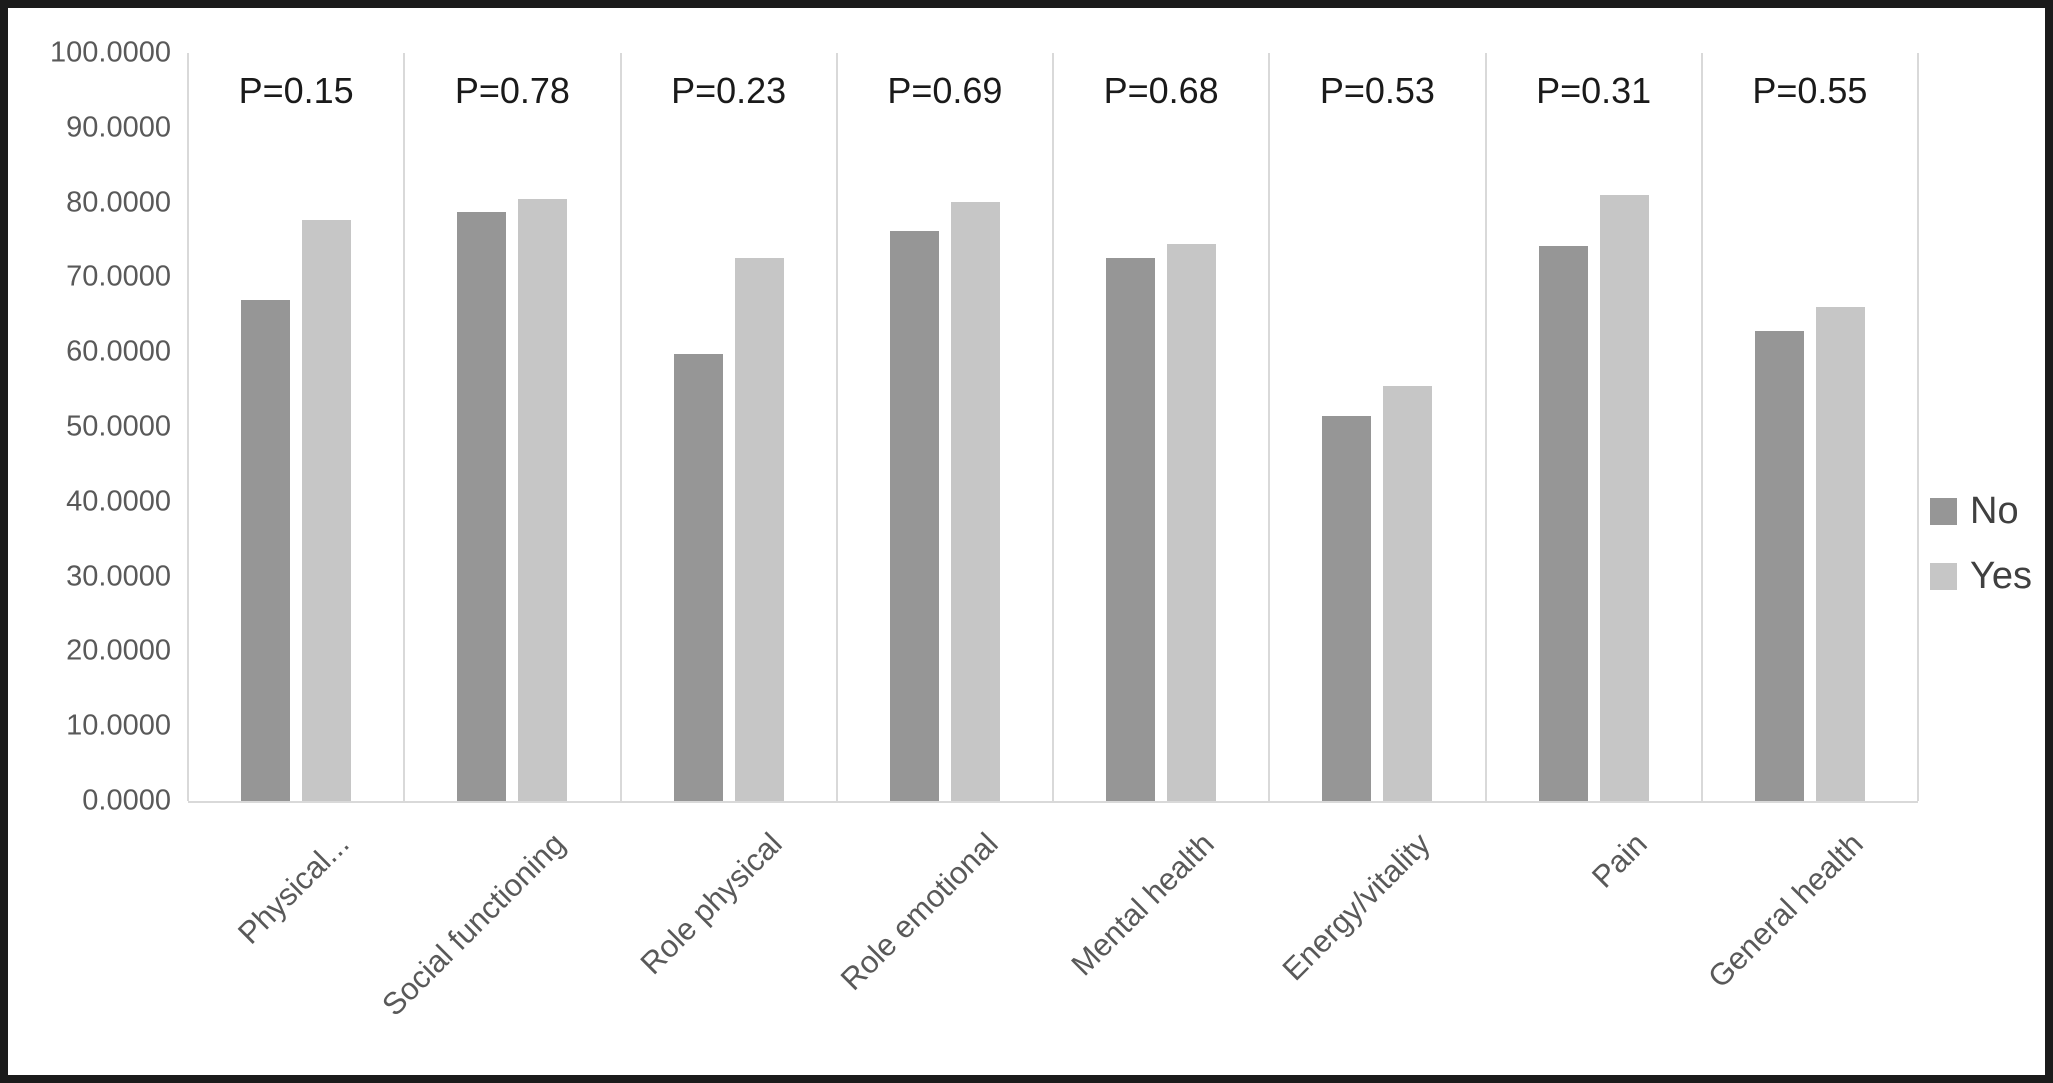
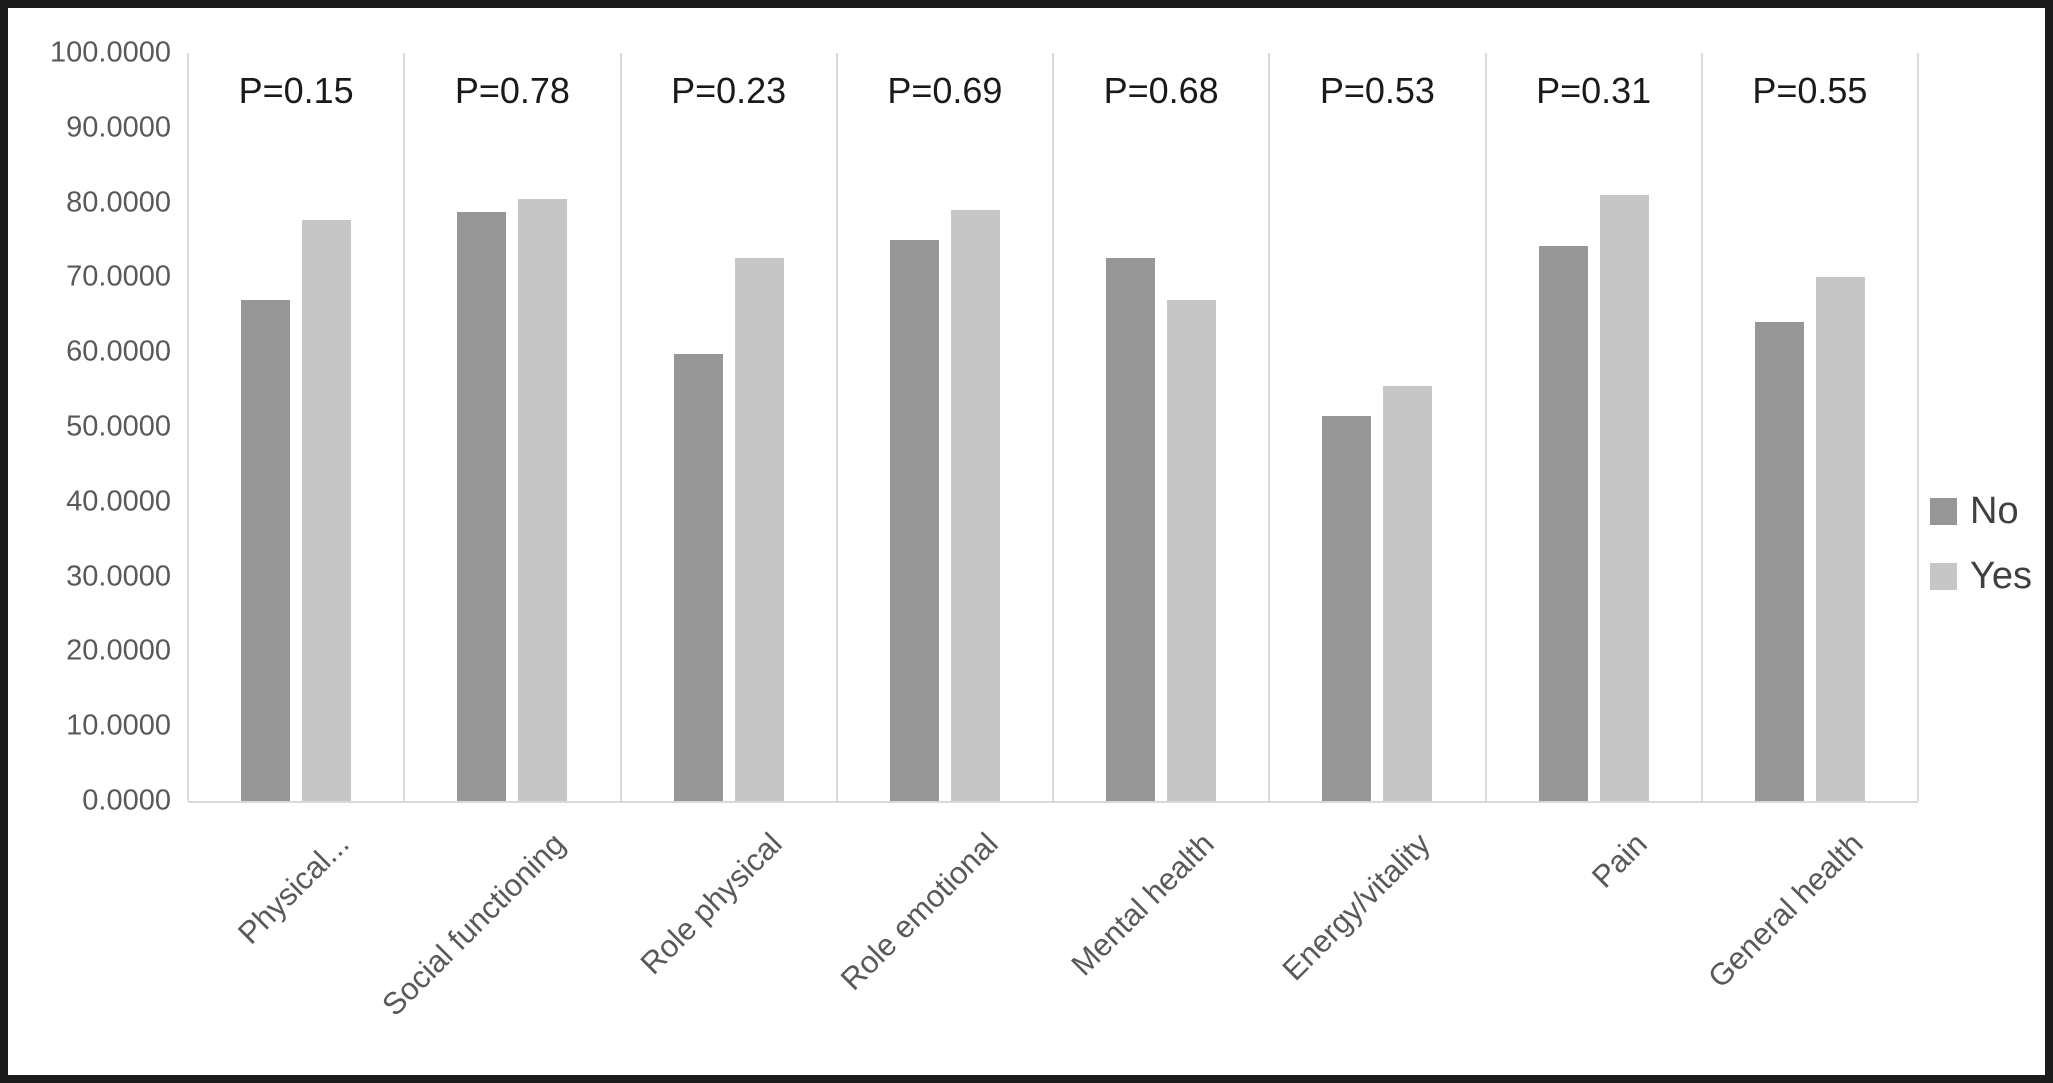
No/Role emotional: 76 -> 75
Yes/Role emotional: 80 -> 79
Yes/Mental health: 74 -> 67
No/General health: 63 -> 64
Yes/General health: 66 -> 70
